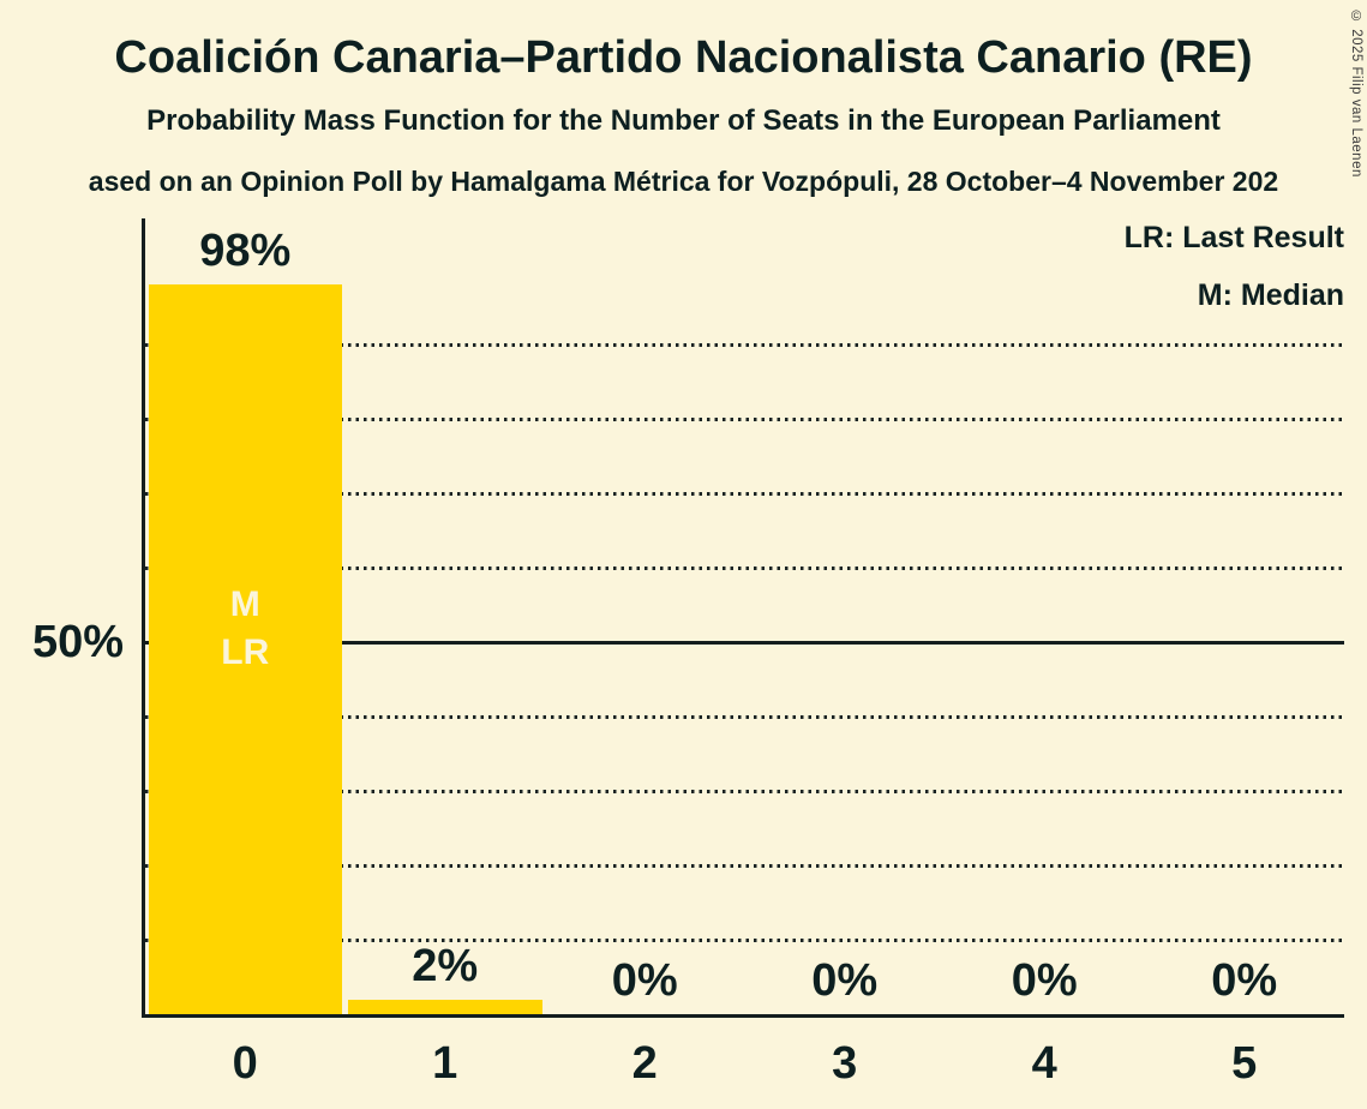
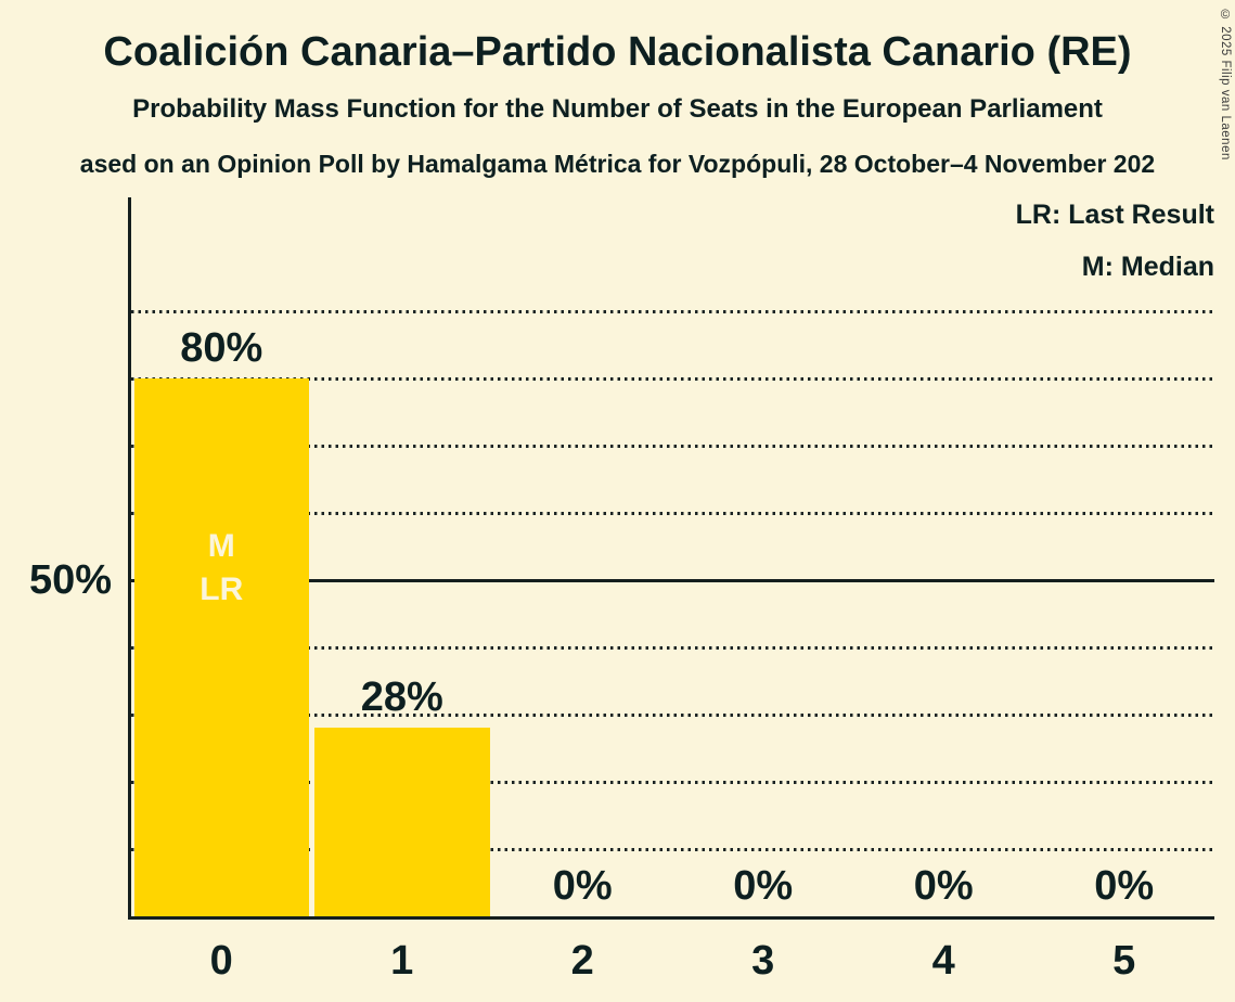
0: 98% -> 80%
1: 2% -> 28%
